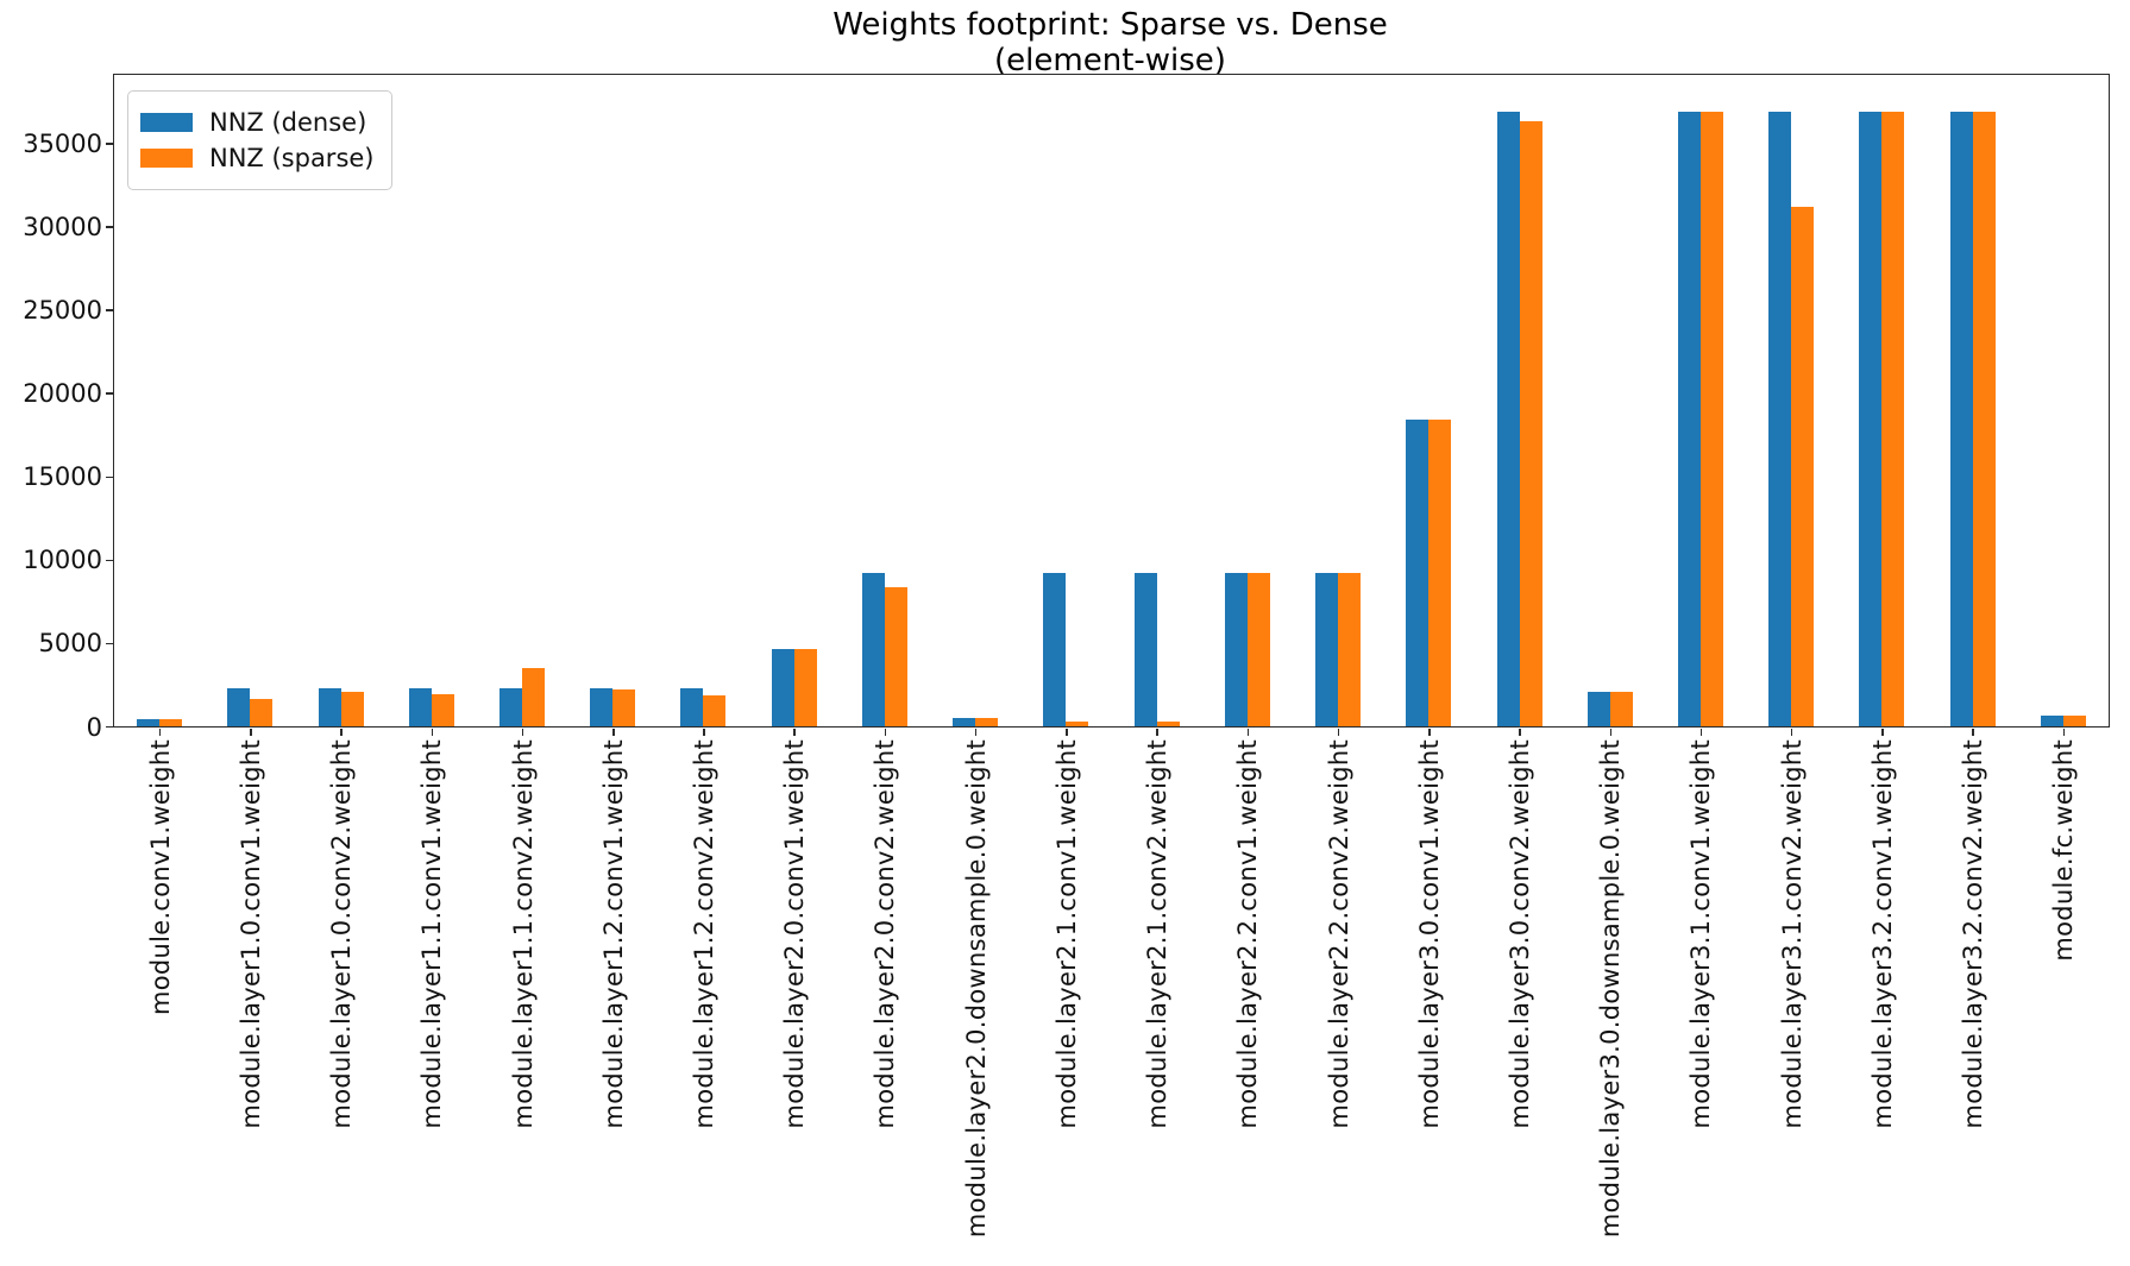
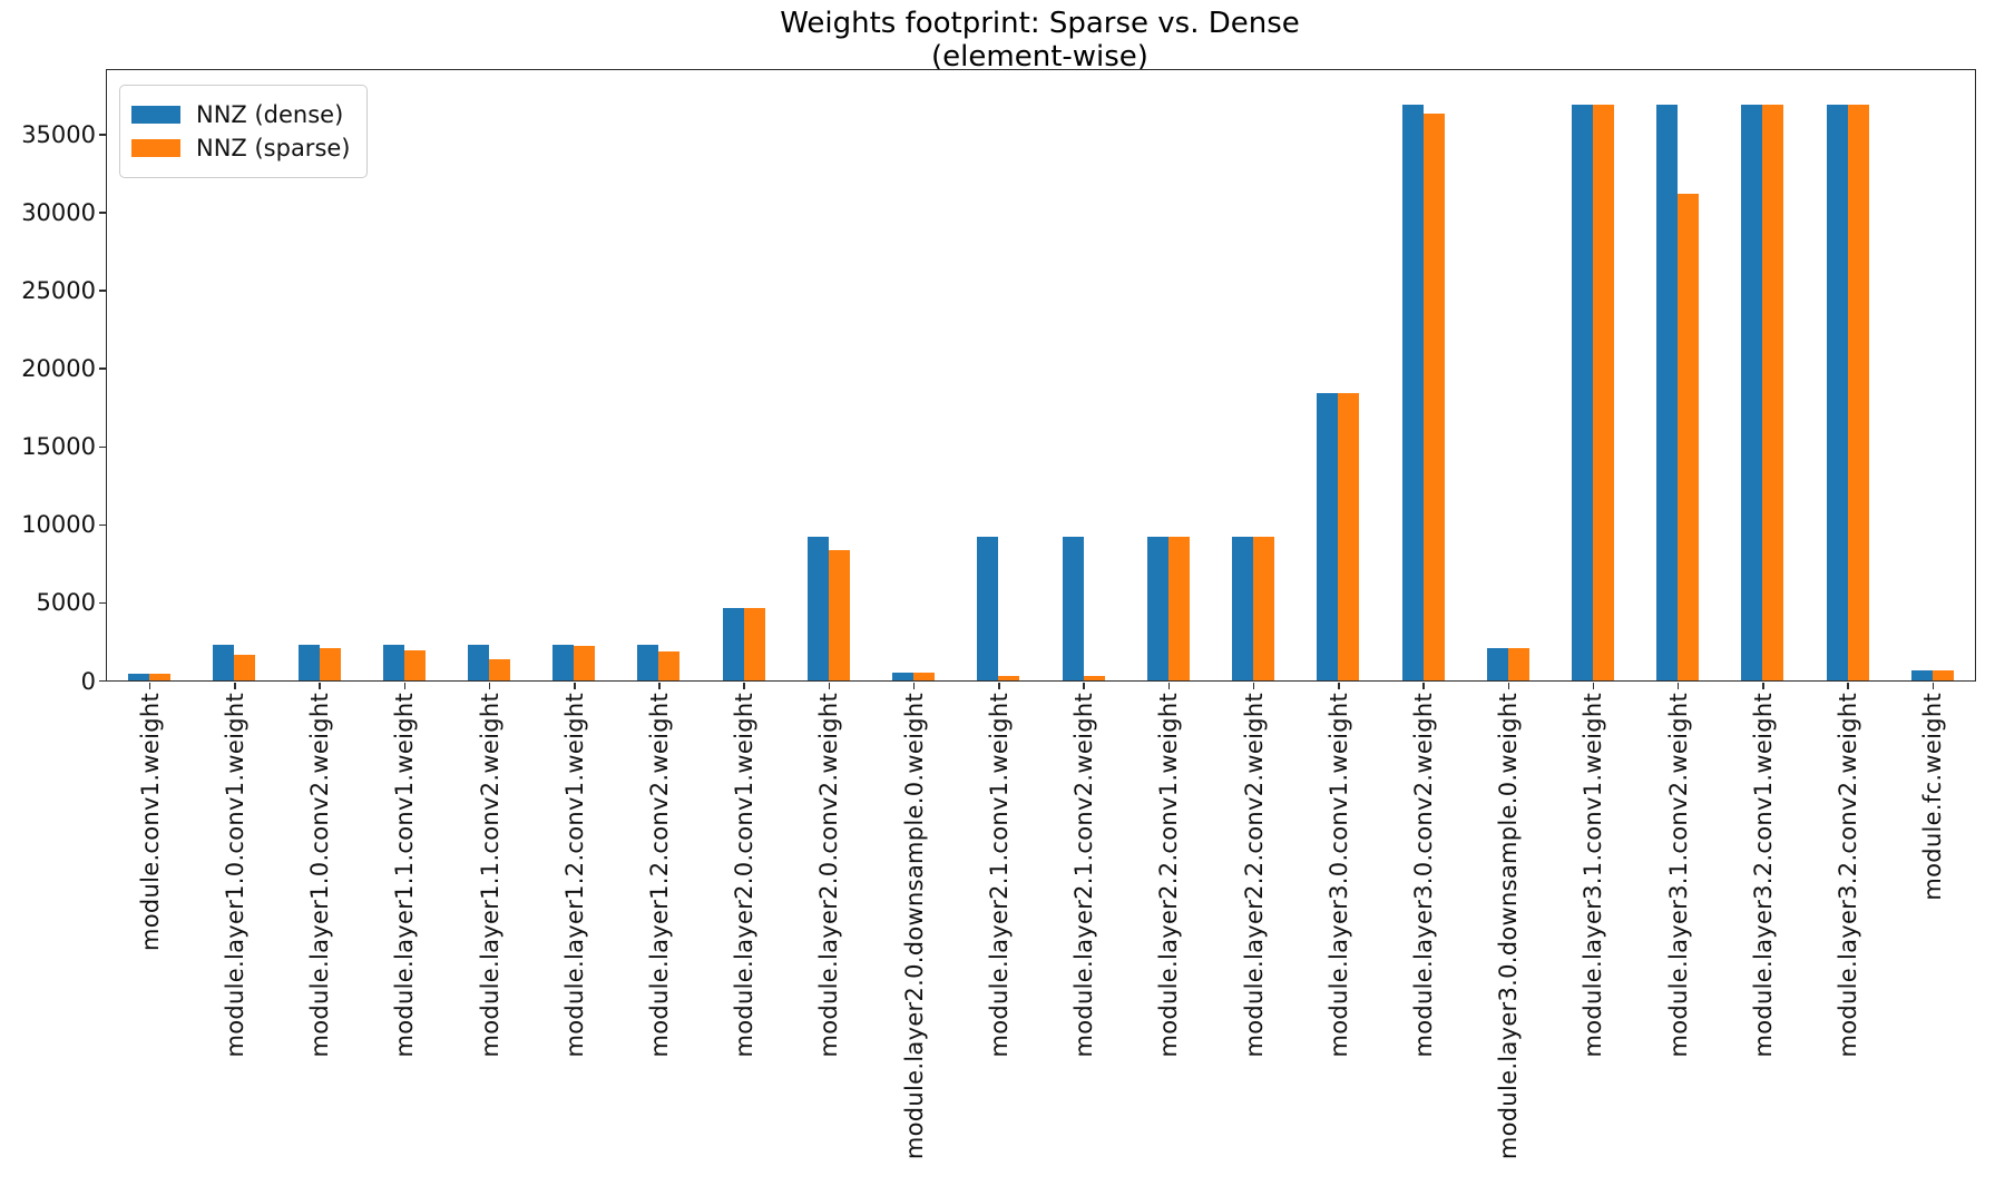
NNZ (sparse)/module.layer1.1.conv2.weight: 3500 -> 1400
